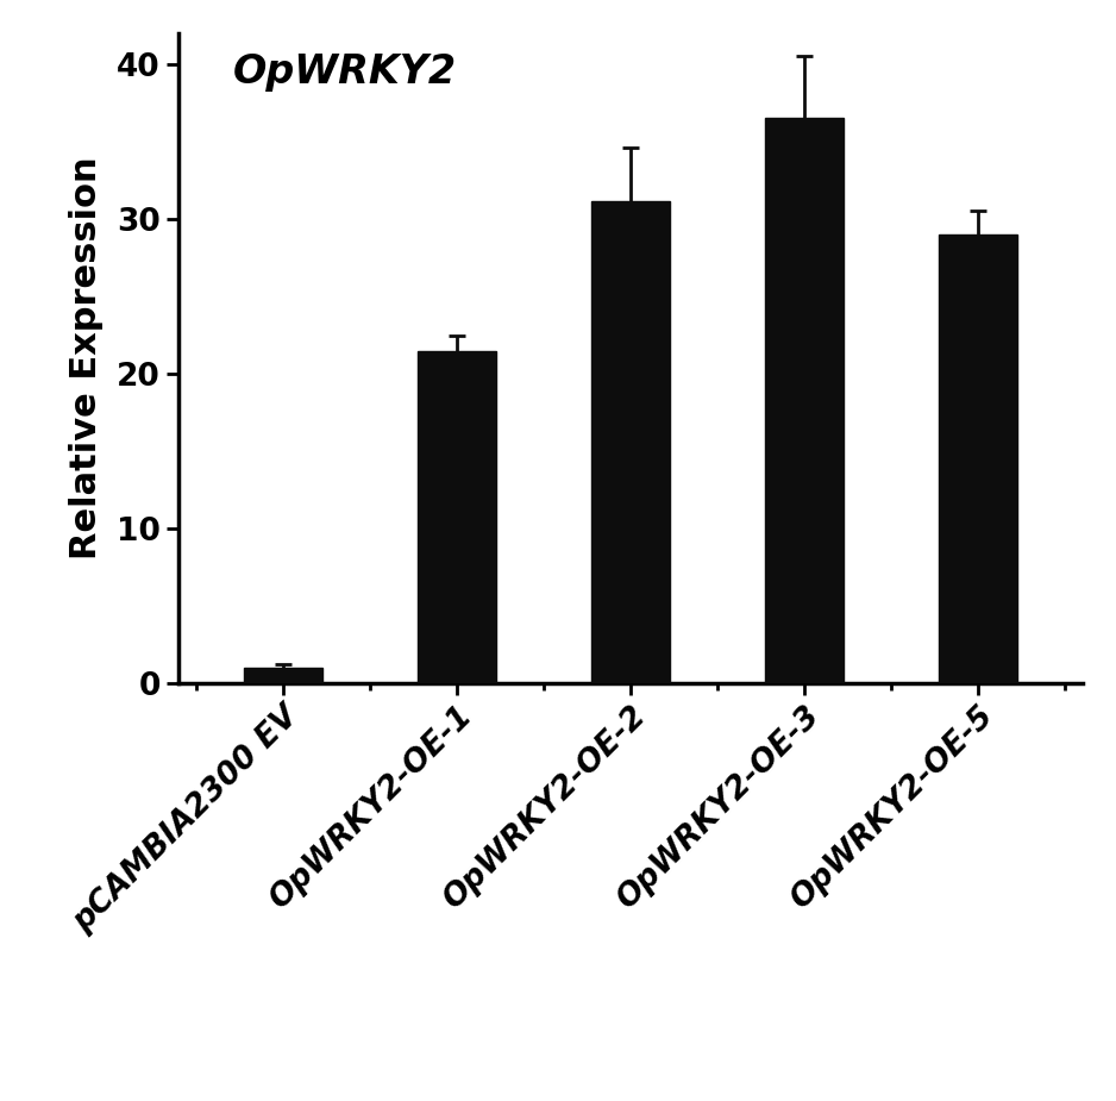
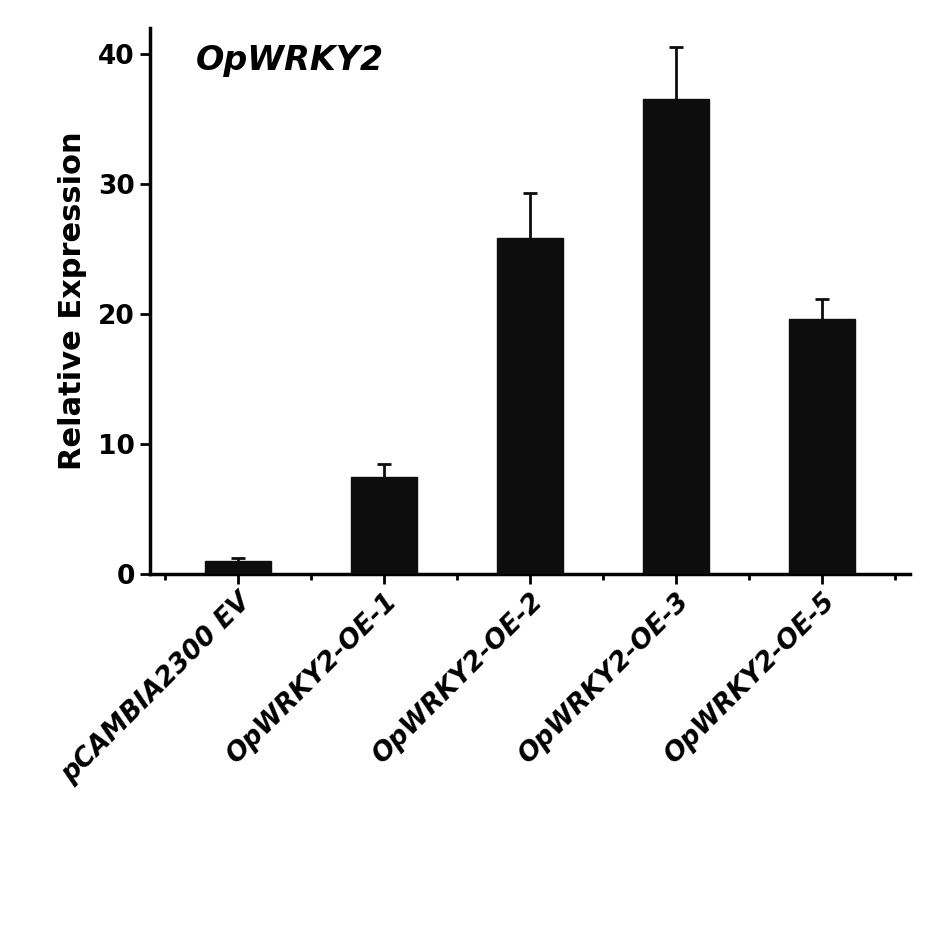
OpWRKY2-OE-1: 21.4 -> 7.4
OpWRKY2-OE-2: 31.1 -> 25.8
OpWRKY2-OE-5: 29.0 -> 19.6
